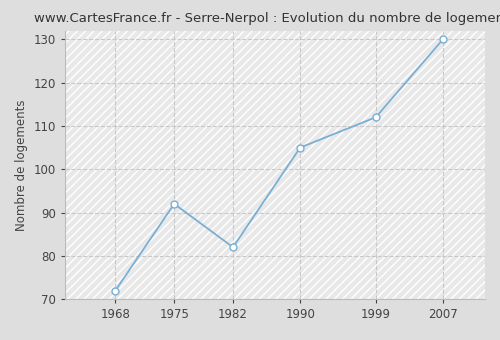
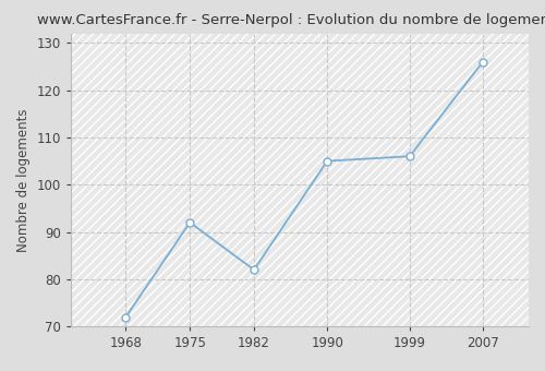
1999: 112 -> 106
2007: 130 -> 126
